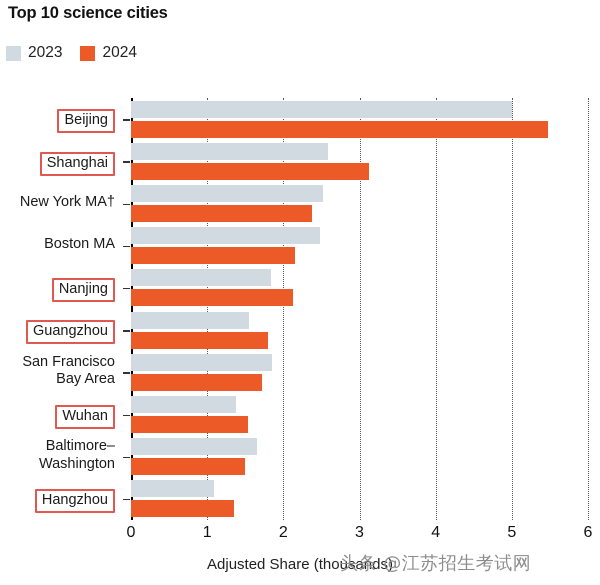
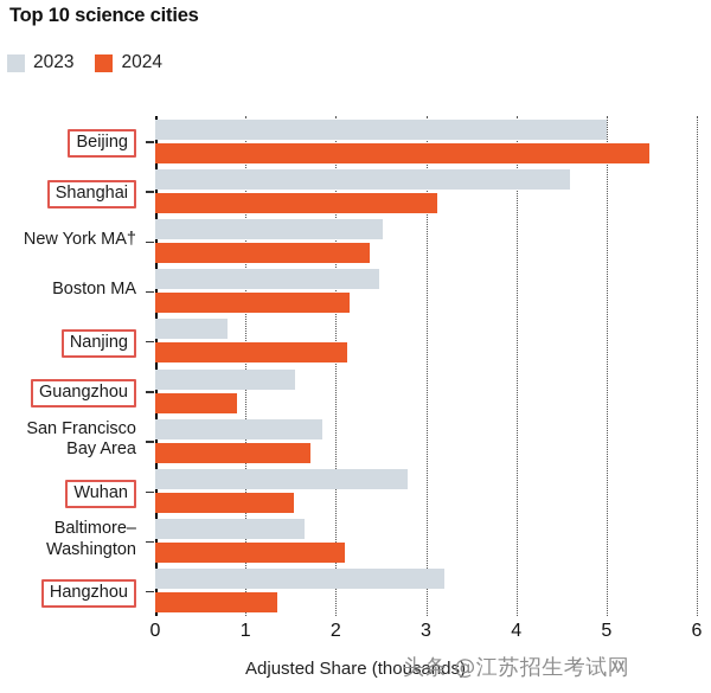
2023/Shanghai: 2.6 -> 4.6
2023/Nanjing: 1.8 -> 0.8
2024/Guangzhou: 1.8 -> 0.9
2023/Wuhan: 1.4 -> 2.8
2024/Baltimore–Washington: 1.5 -> 2.1
2023/Hangzhou: 1.1 -> 3.2
